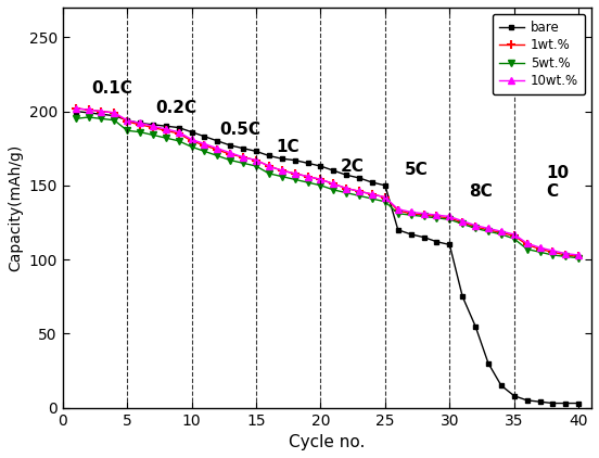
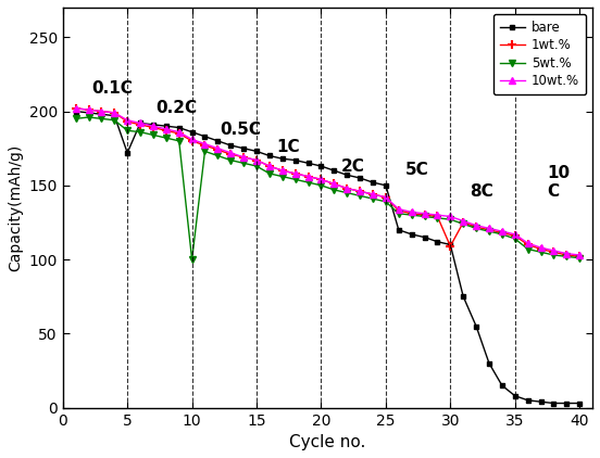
bare/5: 194 -> 172
5wt.%/10: 176 -> 100
1wt.%/30: 128 -> 109
